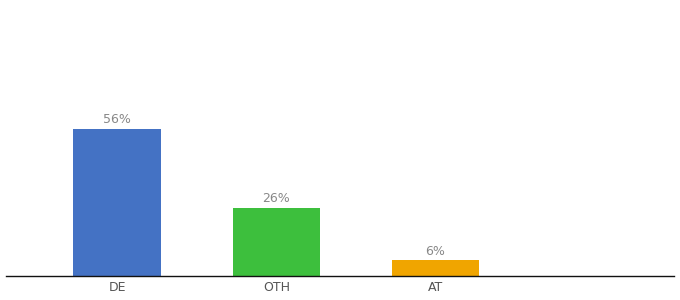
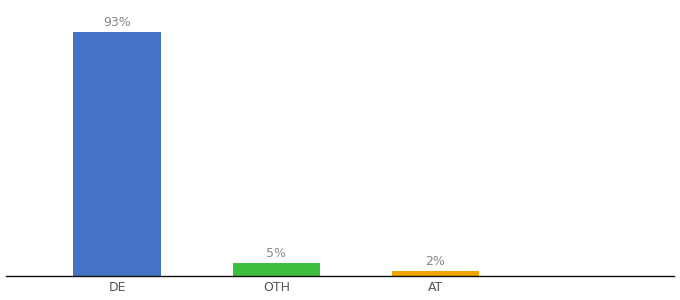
DE: 56% -> 93%
OTH: 26% -> 5%
AT: 6% -> 2%
